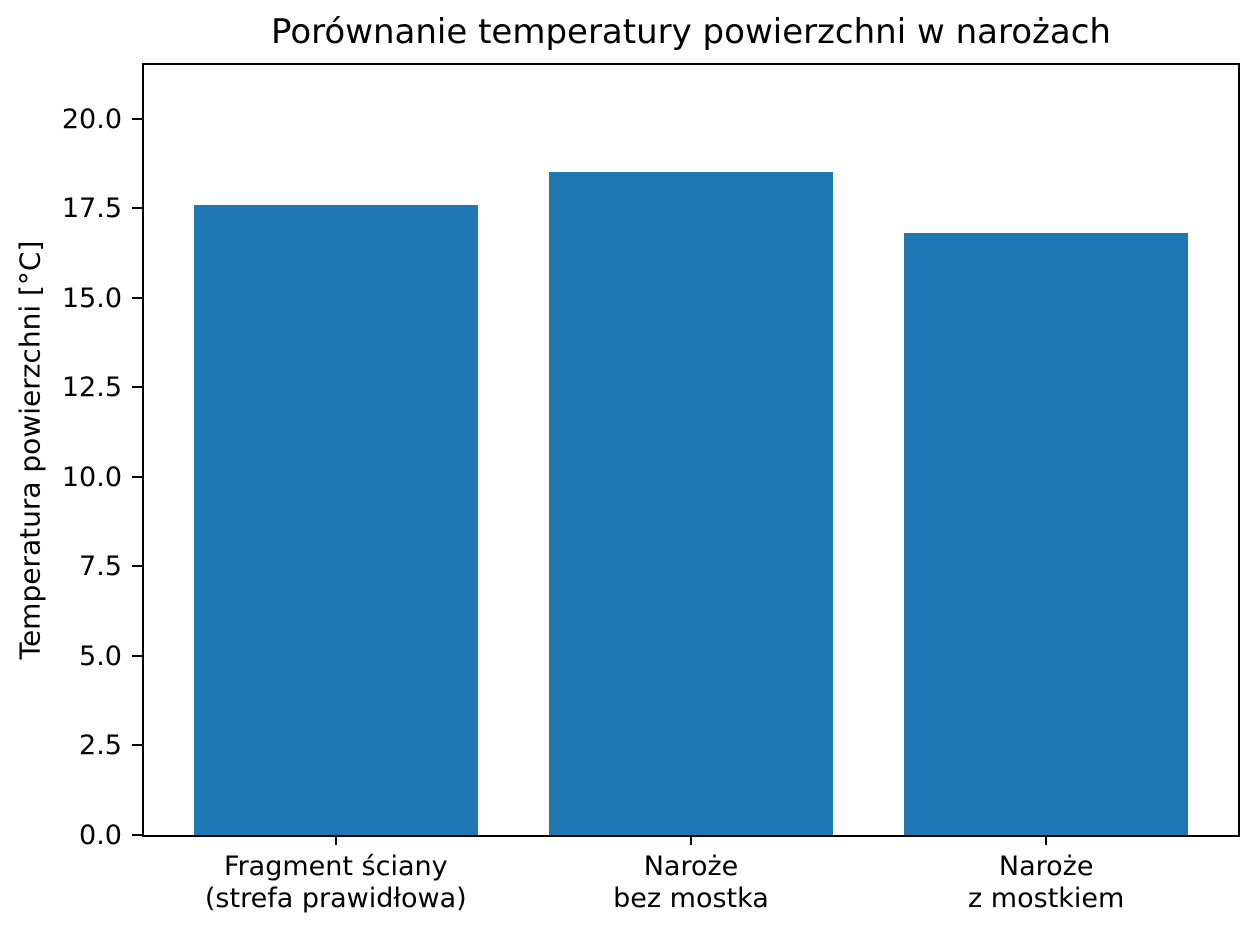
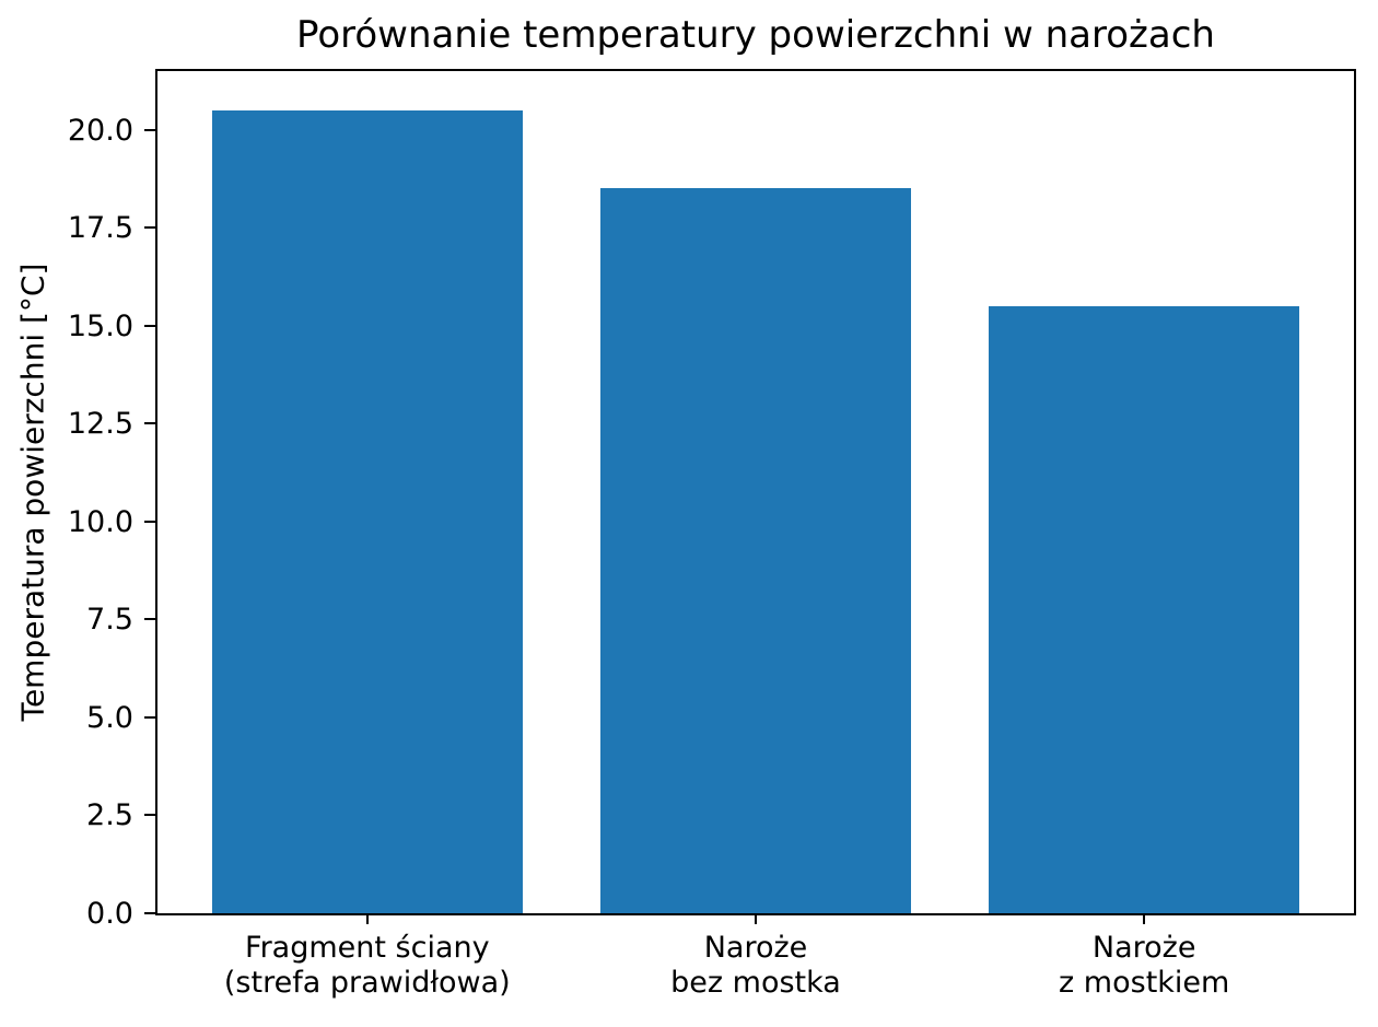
Fragment ściany (strefa prawidłowa): 17.6 -> 20.5
Naroże z mostkiem: 16.8 -> 15.5
